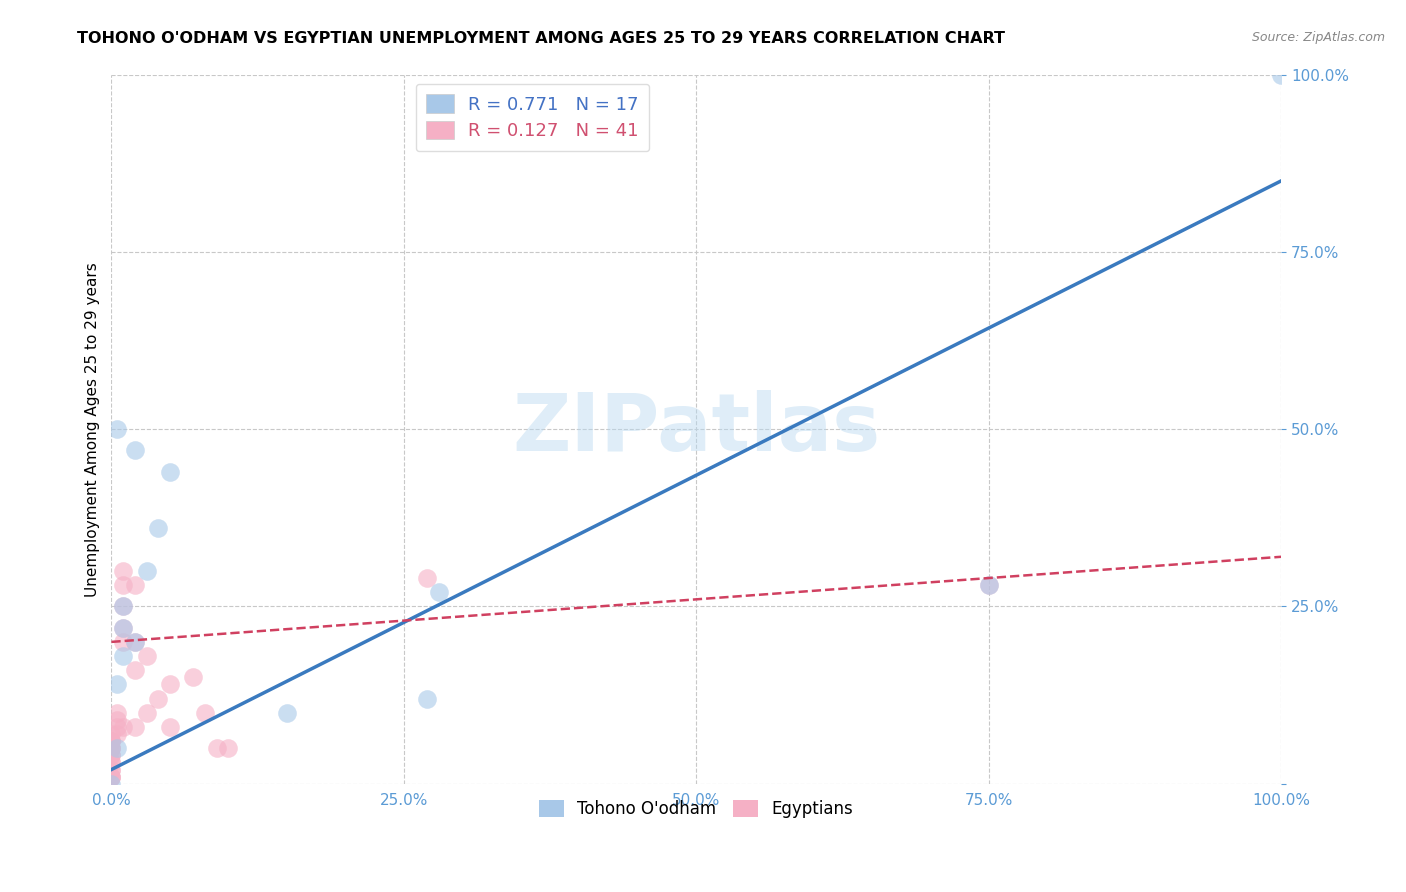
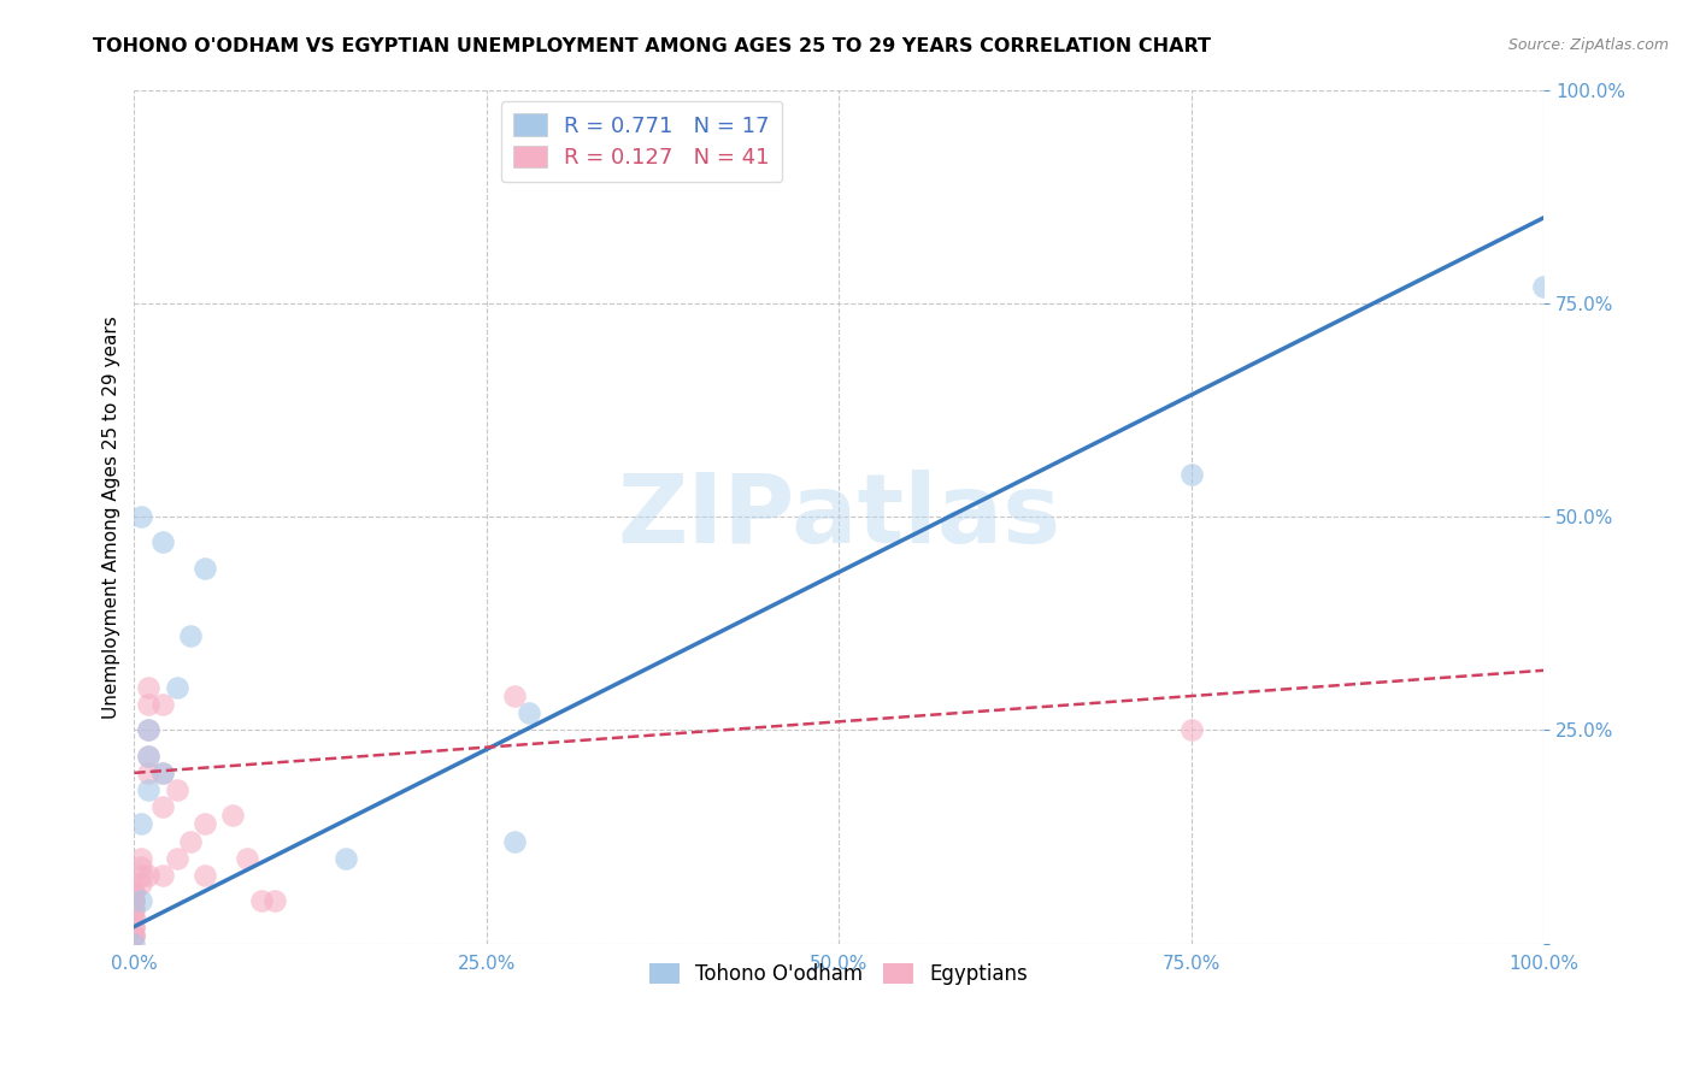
Tohono O'odham/75.0%: 28% -> 55%
Egyptians/75.0%: 28% -> 25%
Tohono O'odham/100.0%: 100% -> 77%
